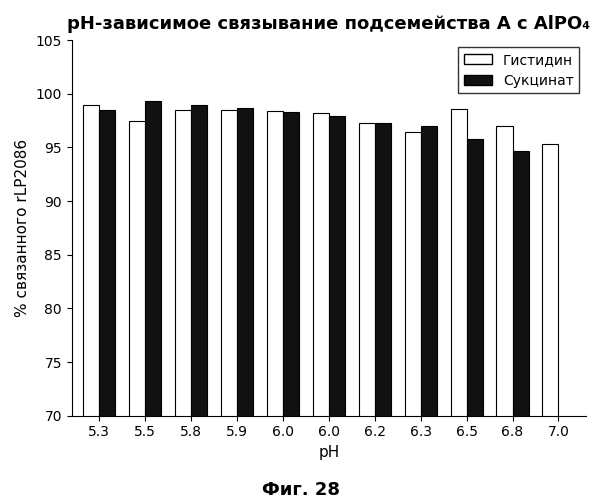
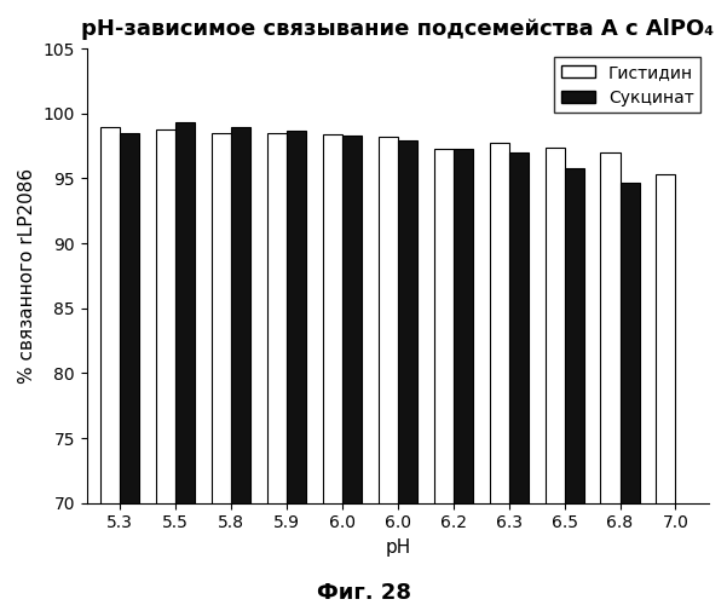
Гистидин/5.5: 97.5 -> 98.8
Гистидин/6.3: 96.4 -> 97.7
Гистидин/6.5: 98.6 -> 97.4
